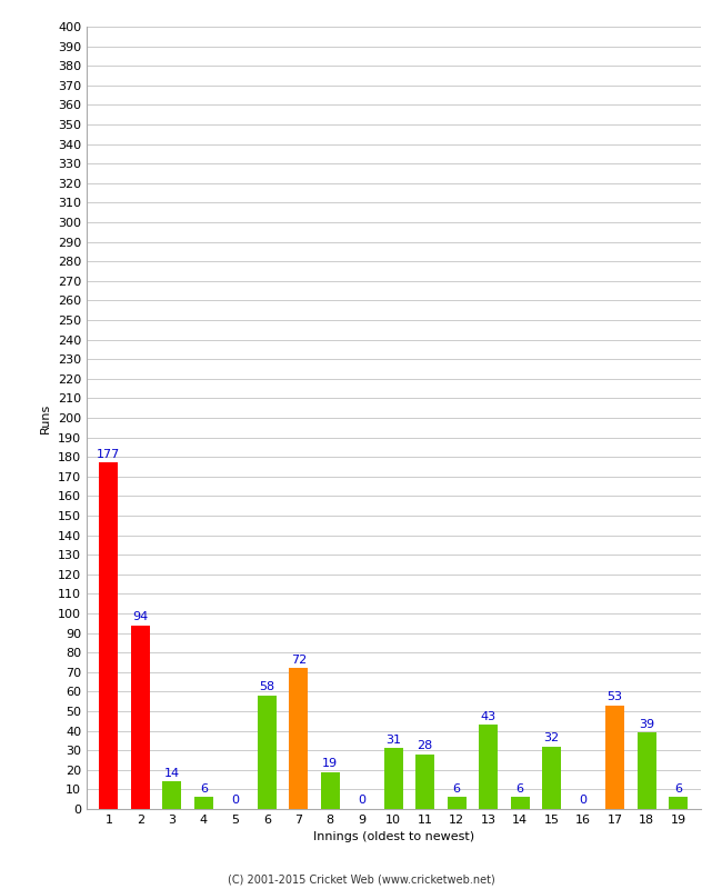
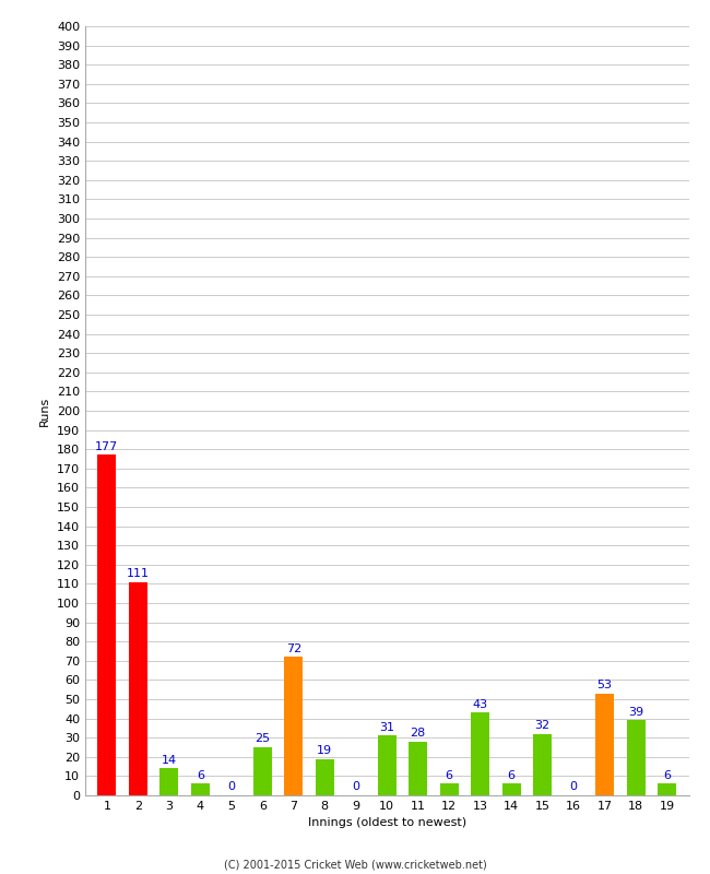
2: 94 -> 111
6: 58 -> 25
